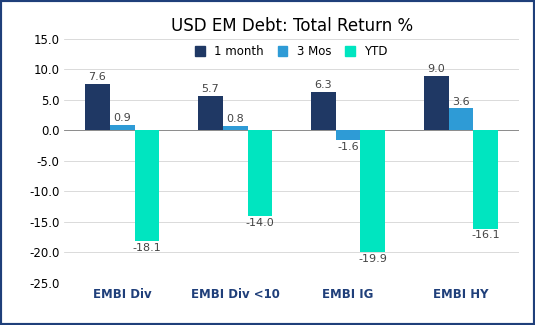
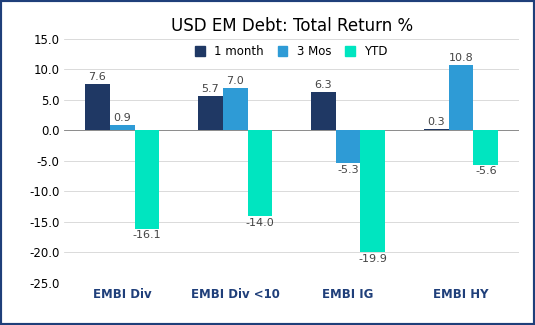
YTD/EMBI Div: -18.1 -> -16.1
3 Mos/EMBI Div <10: 0.8 -> 7.0
3 Mos/EMBI IG: -1.6 -> -5.3
1 month/EMBI HY: 9.0 -> 0.3
3 Mos/EMBI HY: 3.6 -> 10.8
YTD/EMBI HY: -16.1 -> -5.6
